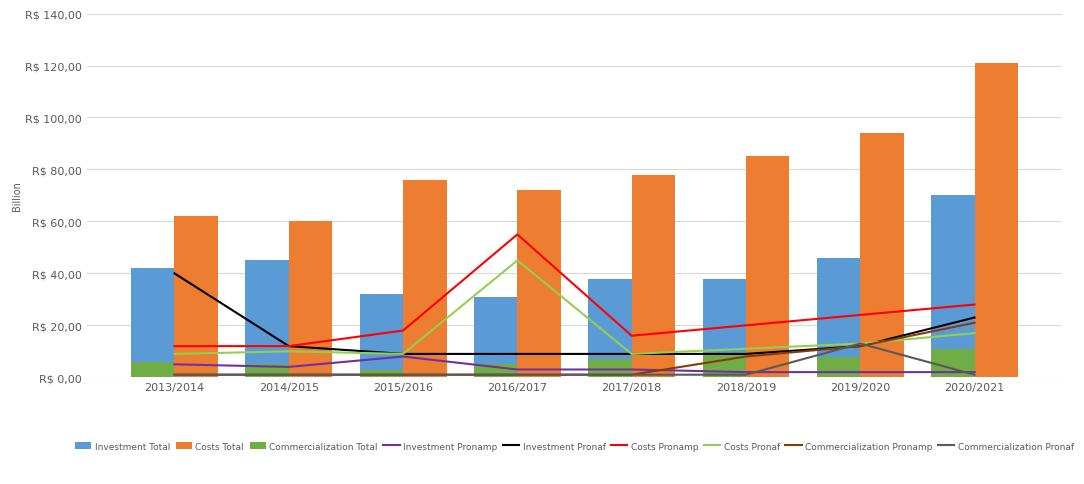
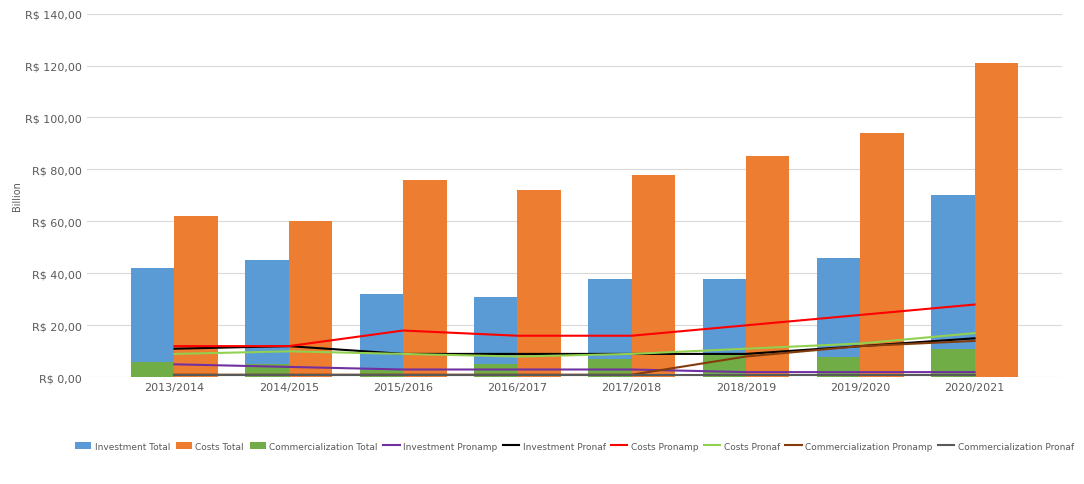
Investment Pronaf/2013/2014: R$ 40 -> R$ 11
Investment Pronamp/2015/2016: R$ 8 -> R$ 3
Costs Pronamp/2016/2017: R$ 55 -> R$ 16
Costs Pronaf/2016/2017: R$ 45 -> R$ 8
Commercialization Pronaf/2019/2020: R$ 13 -> R$ 1
Investment Pronaf/2020/2021: R$ 23 -> R$ 15
Commercialization Pronamp/2020/2021: R$ 21 -> R$ 14
